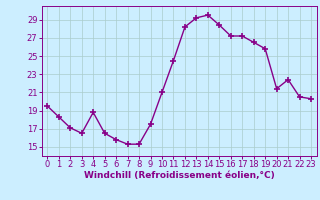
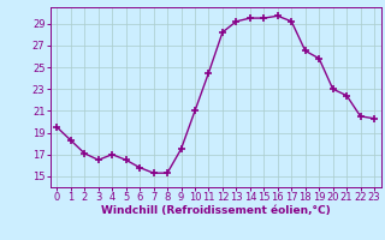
4: 18.8 -> 17.0
15: 28.4 -> 29.5
16: 27.2 -> 29.7
17: 27.2 -> 29.2
20: 21.4 -> 23.0
